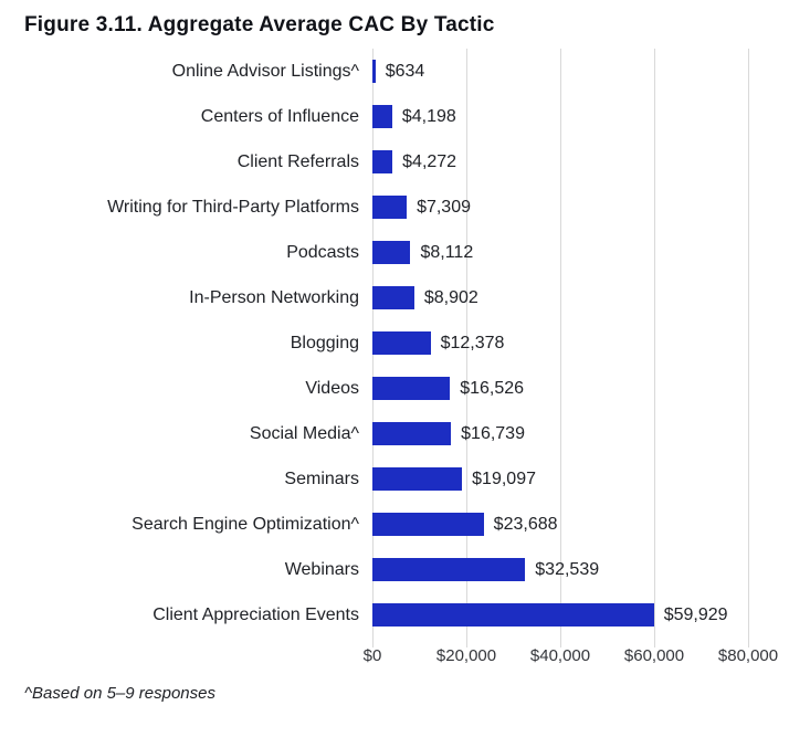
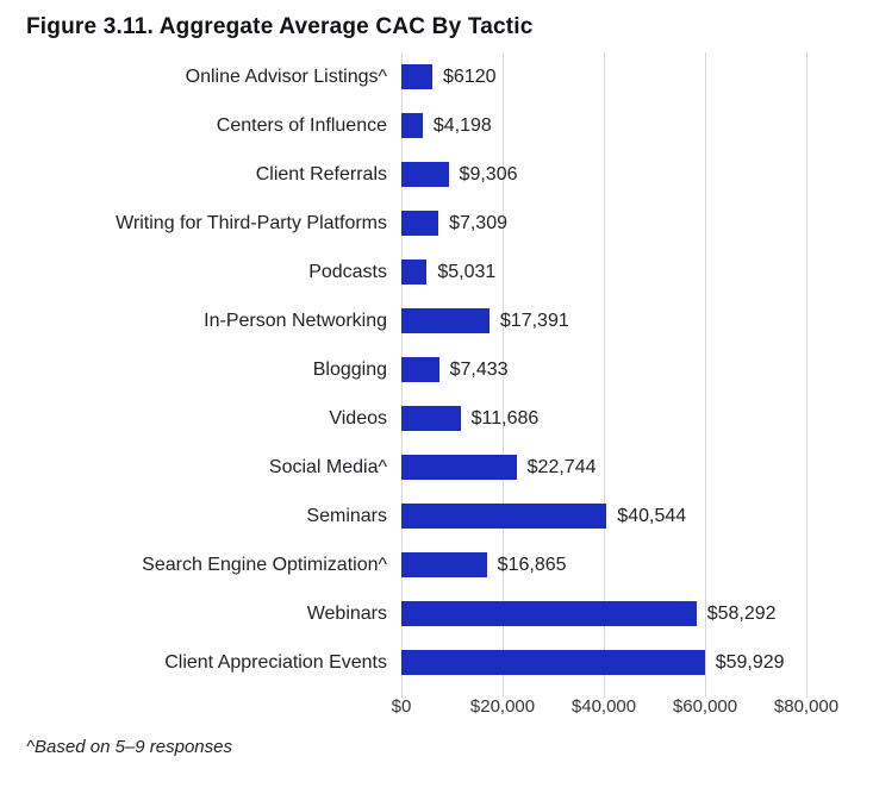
Online Advisor Listings^: $634 -> $6120
Client Referrals: $4,272 -> $9,306
Podcasts: $8,112 -> $5,031
In-Person Networking: $8,902 -> $17,391
Blogging: $12,378 -> $7,433
Videos: $16,526 -> $11,686
Social Media^: $16,739 -> $22,744
Seminars: $19,097 -> $40,544
Search Engine Optimization^: $23,688 -> $16,865
Webinars: $32,539 -> $58,292
